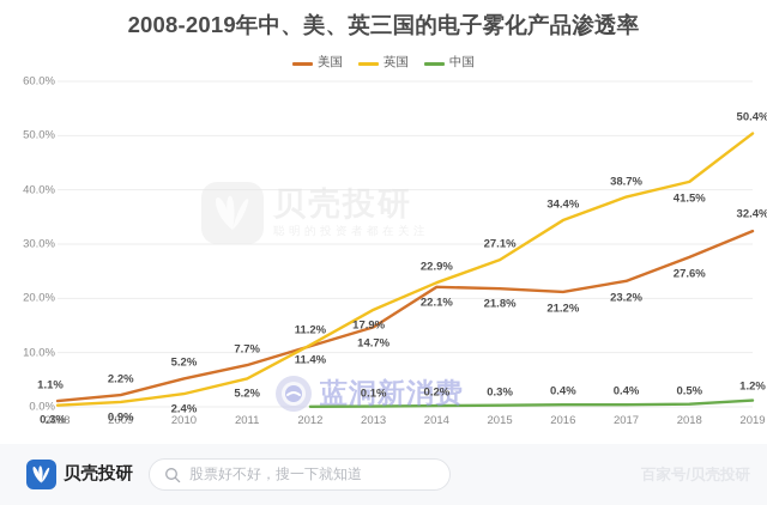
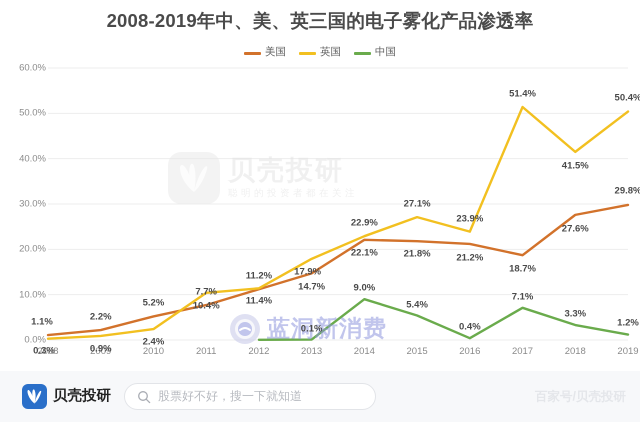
英国/2011: 5.2% -> 10.4%
中国/2014: 0.2% -> 9.0%
中国/2015: 0.3% -> 5.4%
英国/2016: 34.4% -> 23.9%
美国/2017: 23.2% -> 18.7%
英国/2017: 38.7% -> 51.4%
中国/2017: 0.4% -> 7.1%
中国/2018: 0.5% -> 3.3%
美国/2019: 32.4% -> 29.8%
